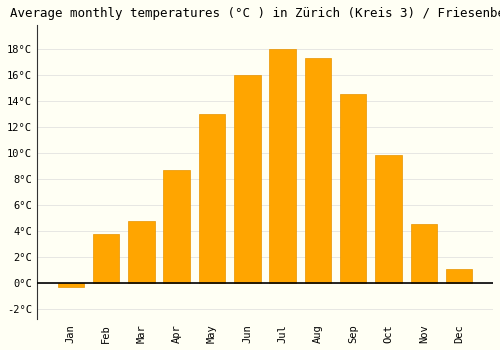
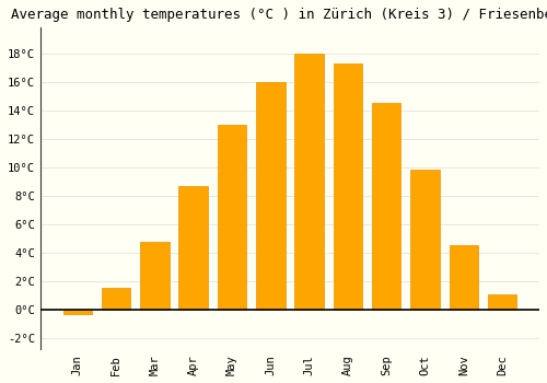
Feb: 3.8°C -> 1.5°C
